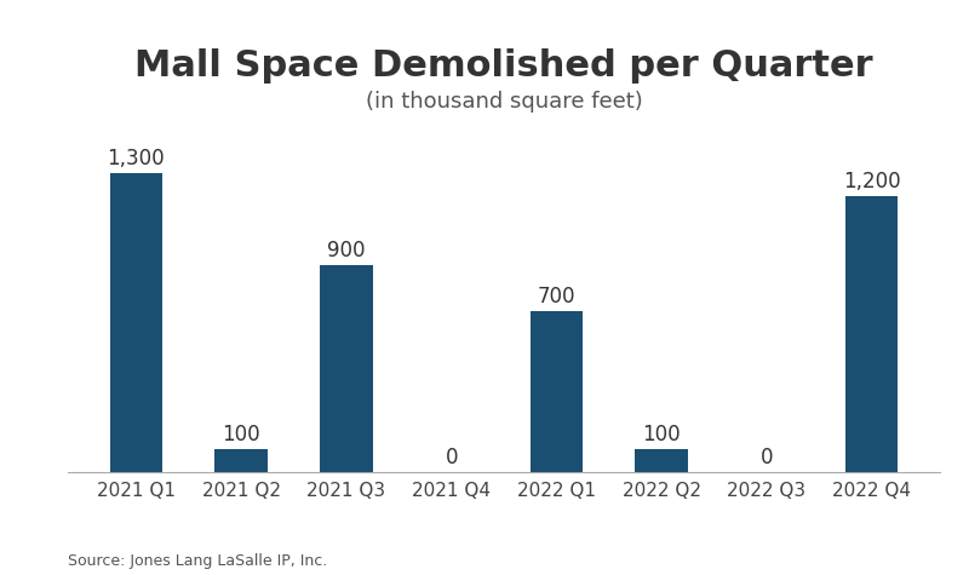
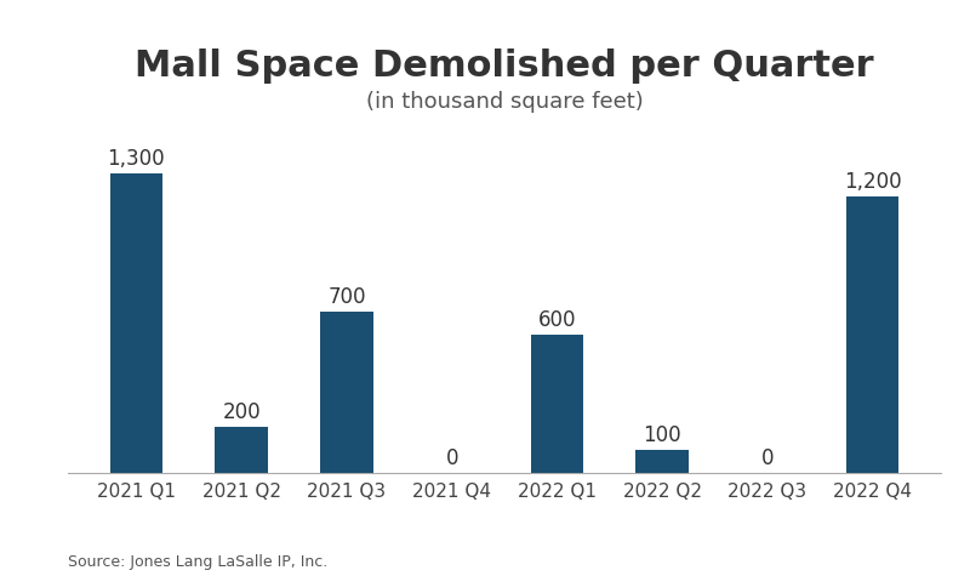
2021 Q2: 100 -> 200
2021 Q3: 900 -> 700
2022 Q1: 700 -> 600
